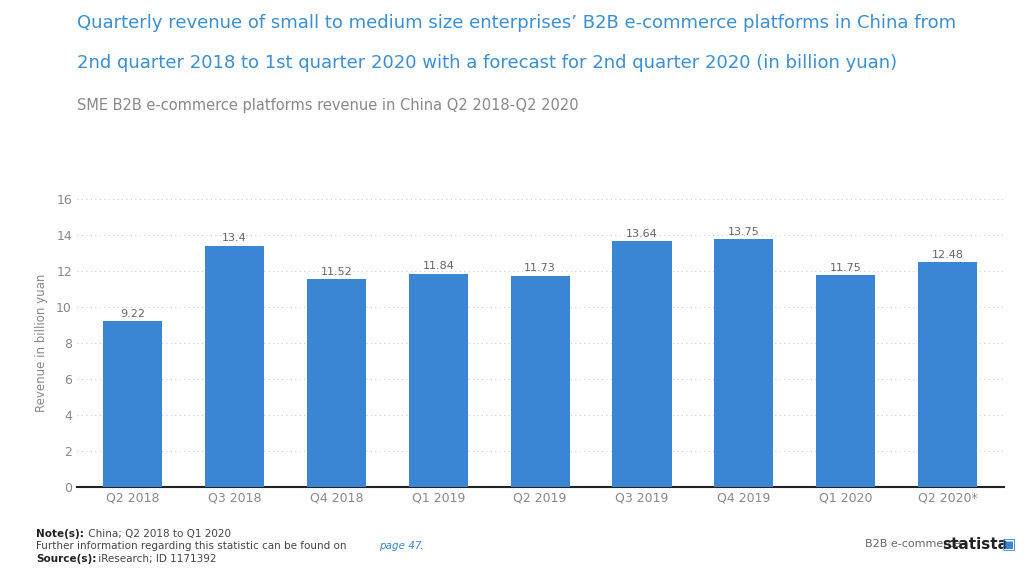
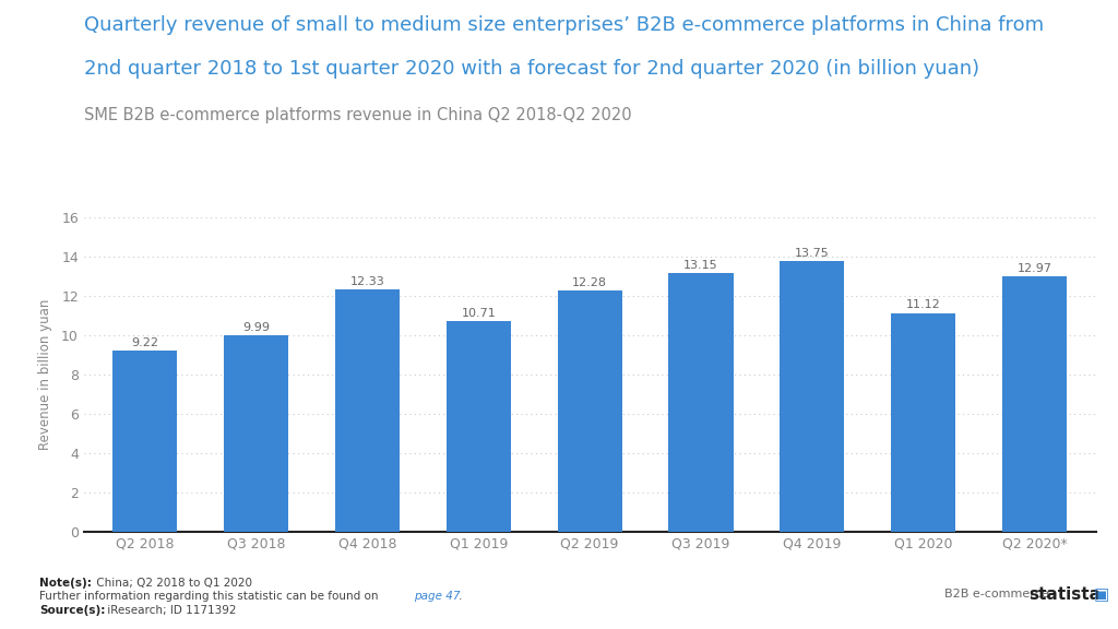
Q3 2018: 13.4 -> 9.99
Q4 2018: 11.52 -> 12.33
Q1 2019: 11.84 -> 10.71
Q2 2019: 11.73 -> 12.28
Q3 2019: 13.64 -> 13.15
Q1 2020: 11.75 -> 11.12
Q2 2020*: 12.48 -> 12.97
